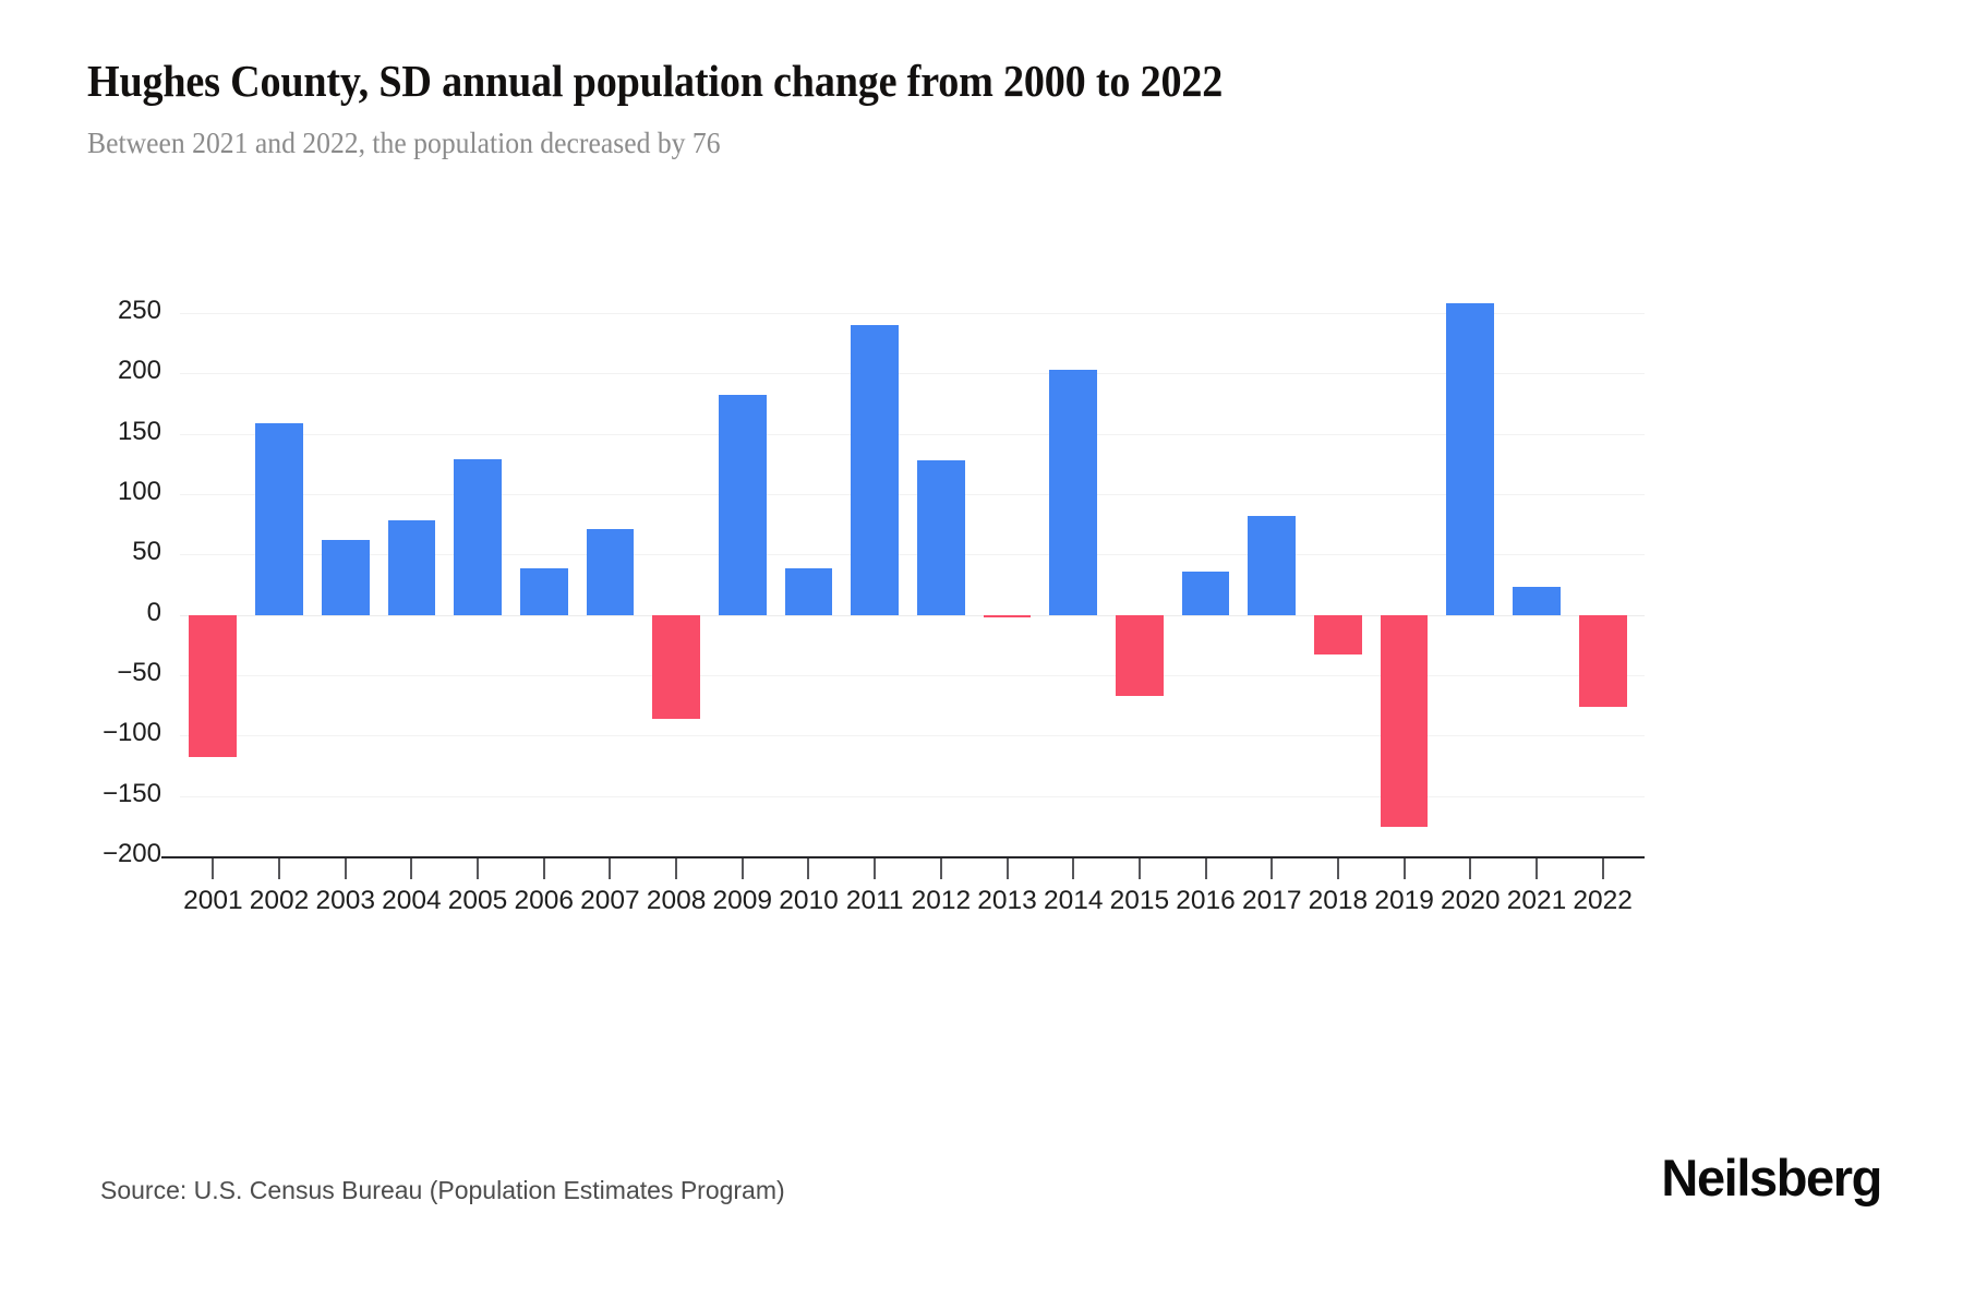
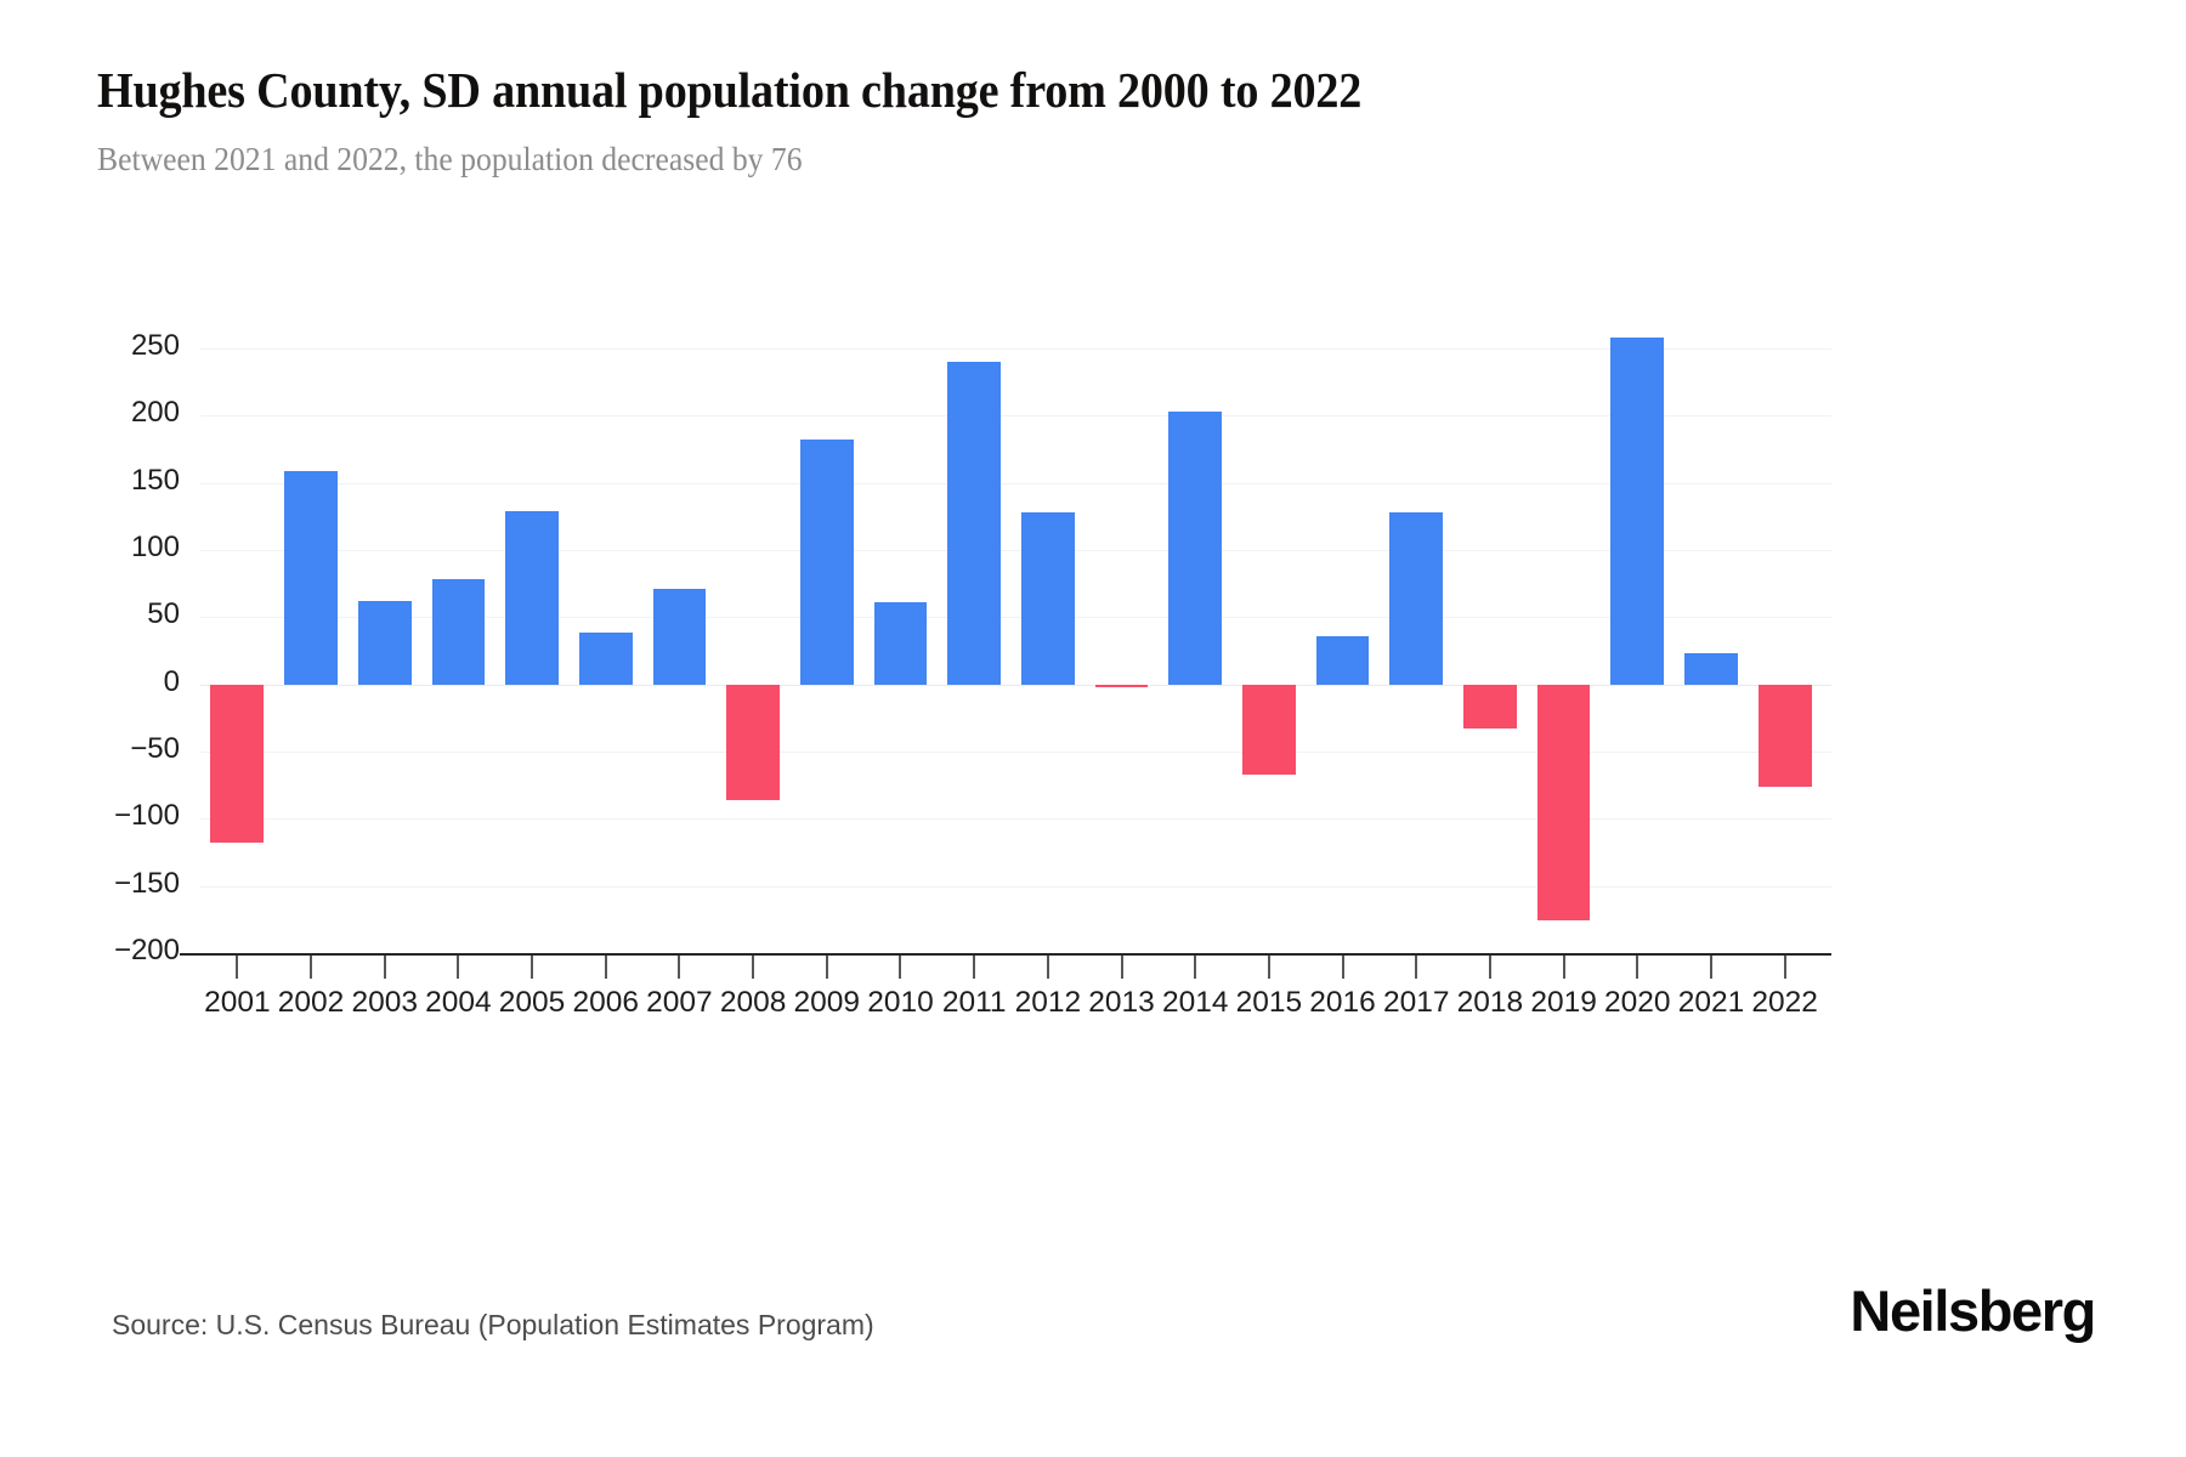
2010: 39 -> 61
2017: 82 -> 128
